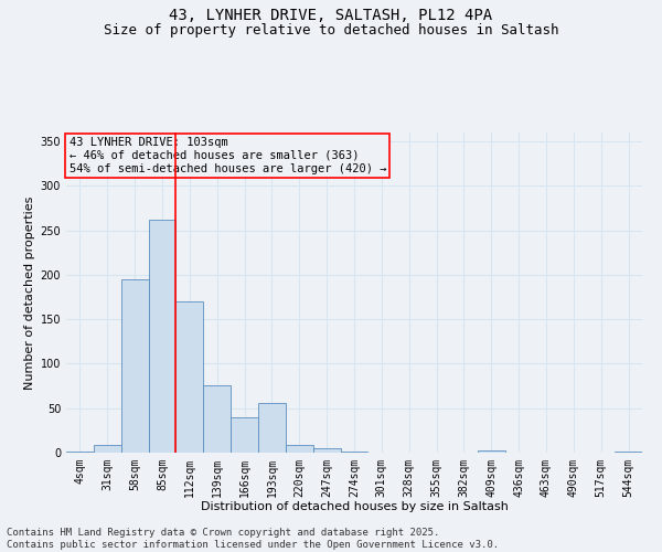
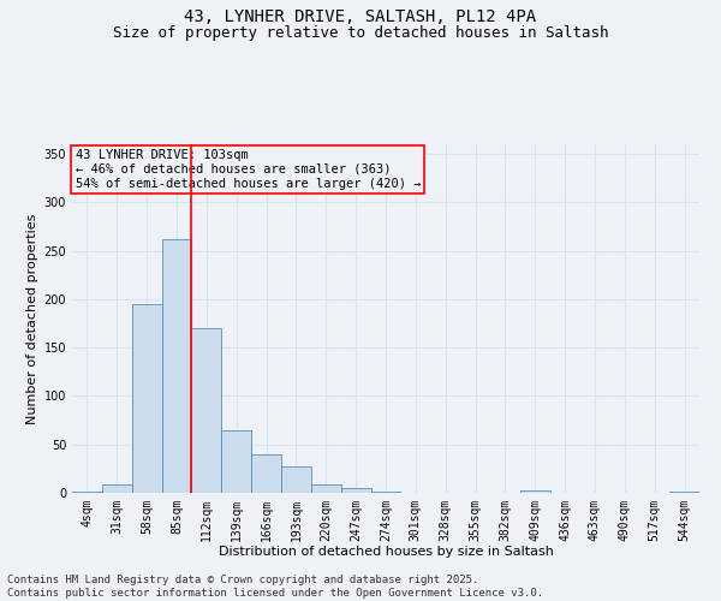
139sqm: 76 -> 65
193sqm: 56 -> 27
